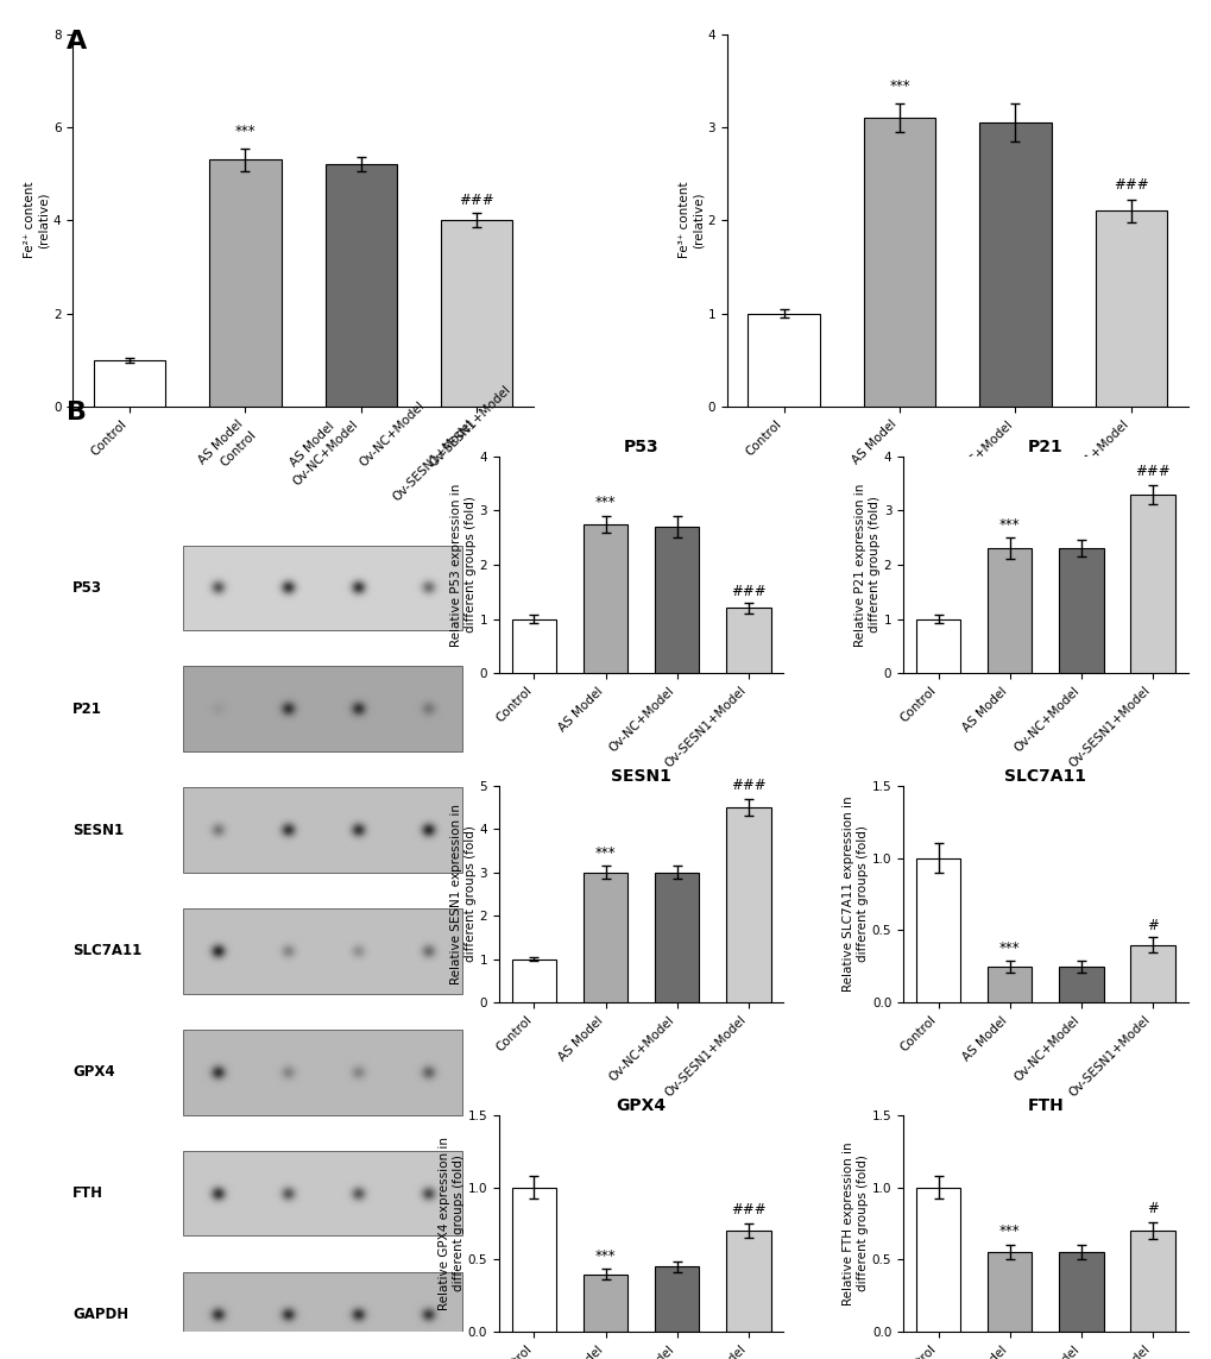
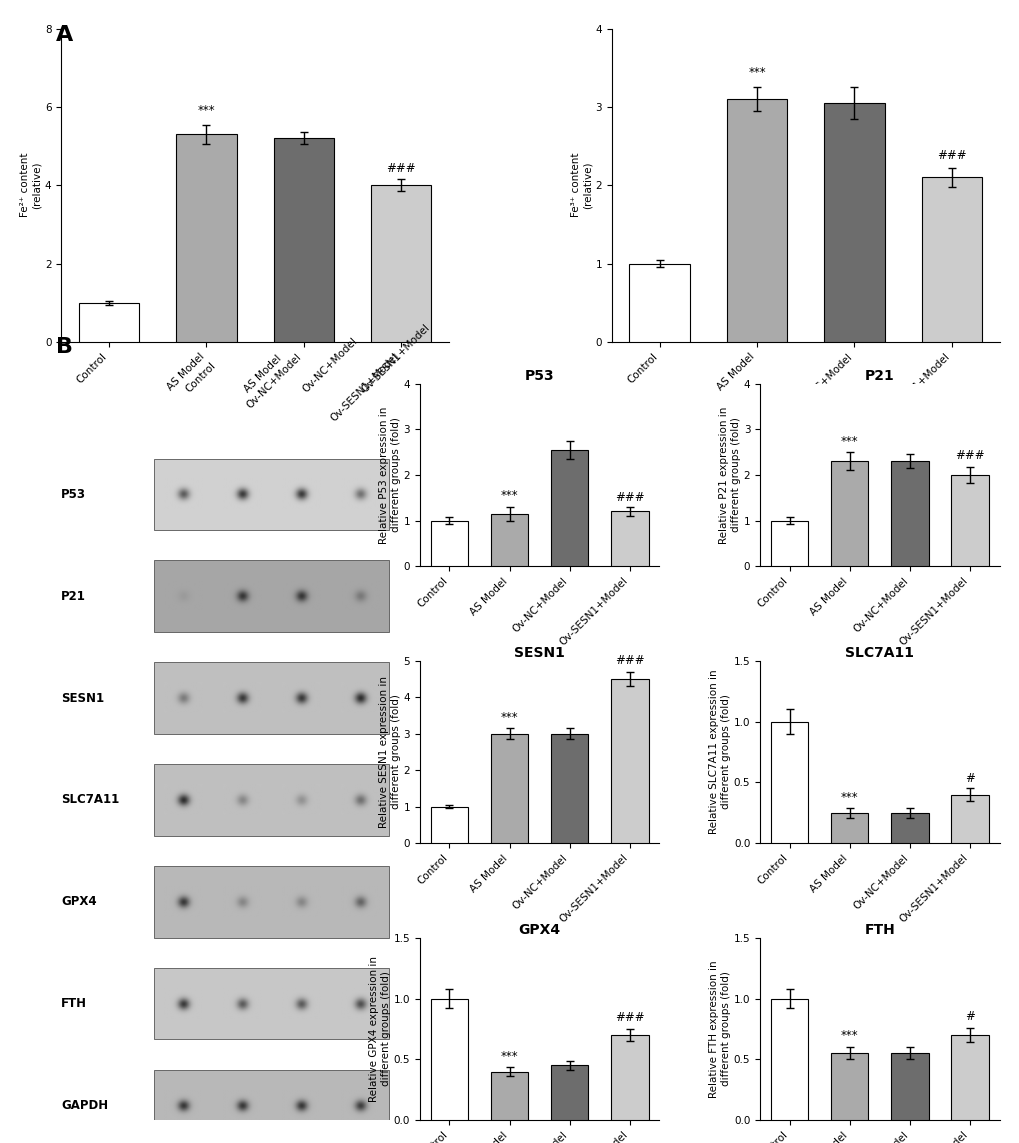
P53/AS Model: 2.75 -> 1.15
P53/Ov-NC+Model: 2.70 -> 2.55
P21/Ov-SESN1+Model: 3.3 -> 2.0
